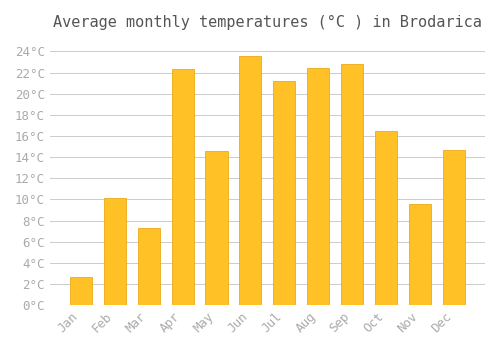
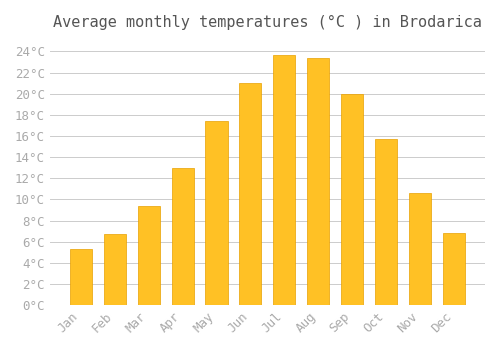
Jan: 2.7°C -> 5.3°C
Feb: 10.1°C -> 6.7°C
Mar: 7.3°C -> 9.4°C
Apr: 22.3°C -> 13.0°C
May: 14.6°C -> 17.4°C
Jun: 23.6°C -> 21.0°C
Jul: 21.2°C -> 23.7°C
Aug: 22.4°C -> 23.4°C
Sep: 22.8°C -> 20.0°C
Oct: 16.5°C -> 15.7°C
Nov: 9.6°C -> 10.6°C
Dec: 14.7°C -> 6.8°C
